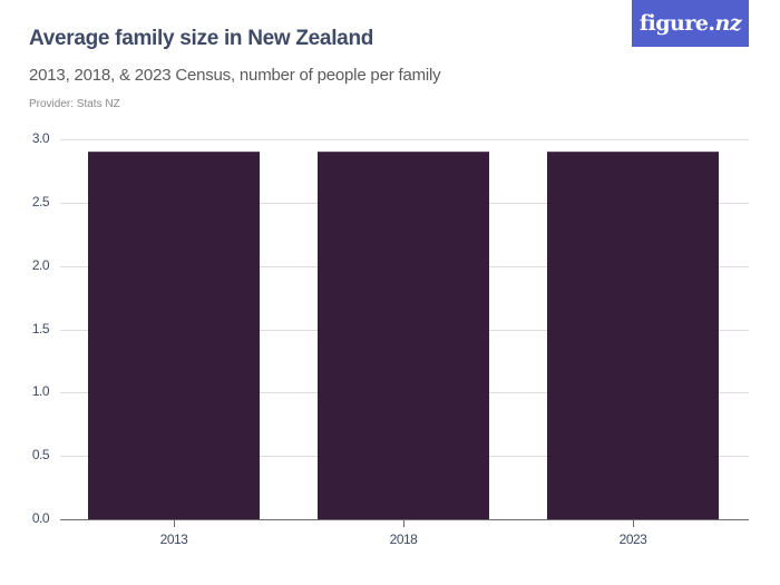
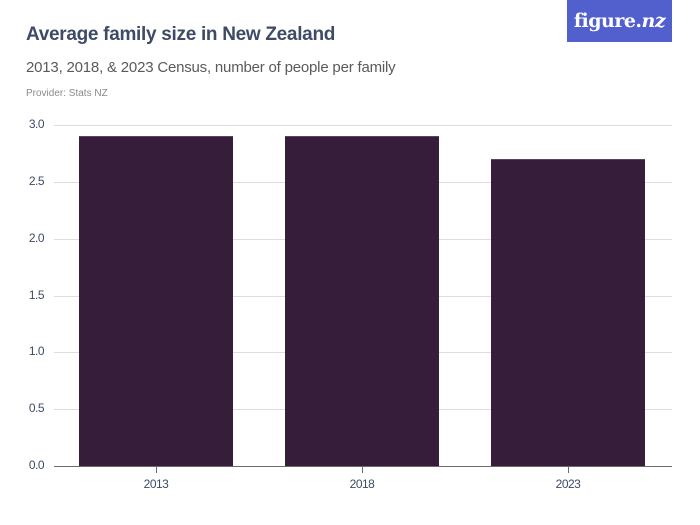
2023: 2.9 -> 2.7
